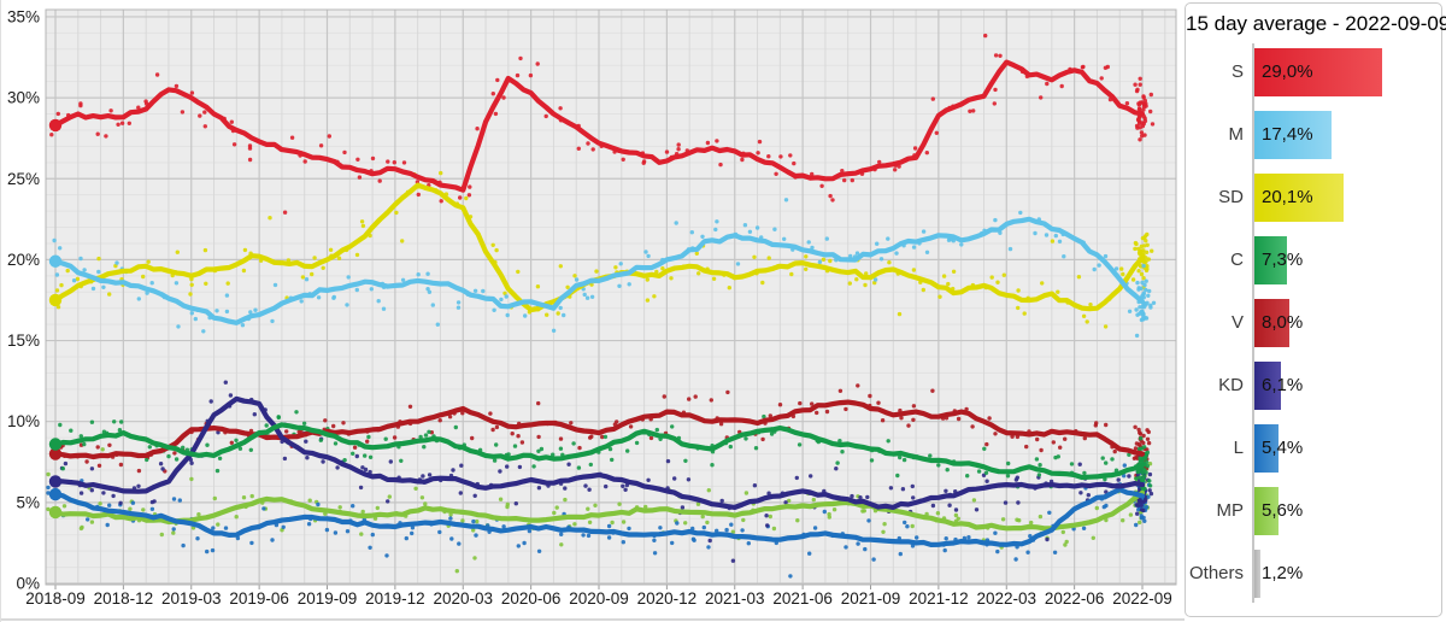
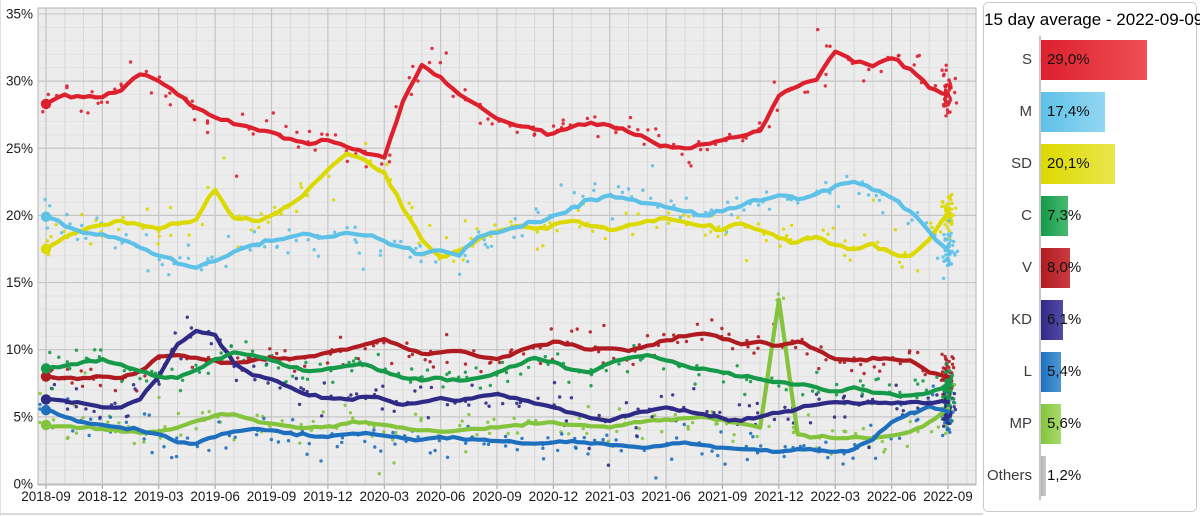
SD/2019-06: 20.2% -> 21.9%
MP/2021-12: 3.9% -> 13.7%
